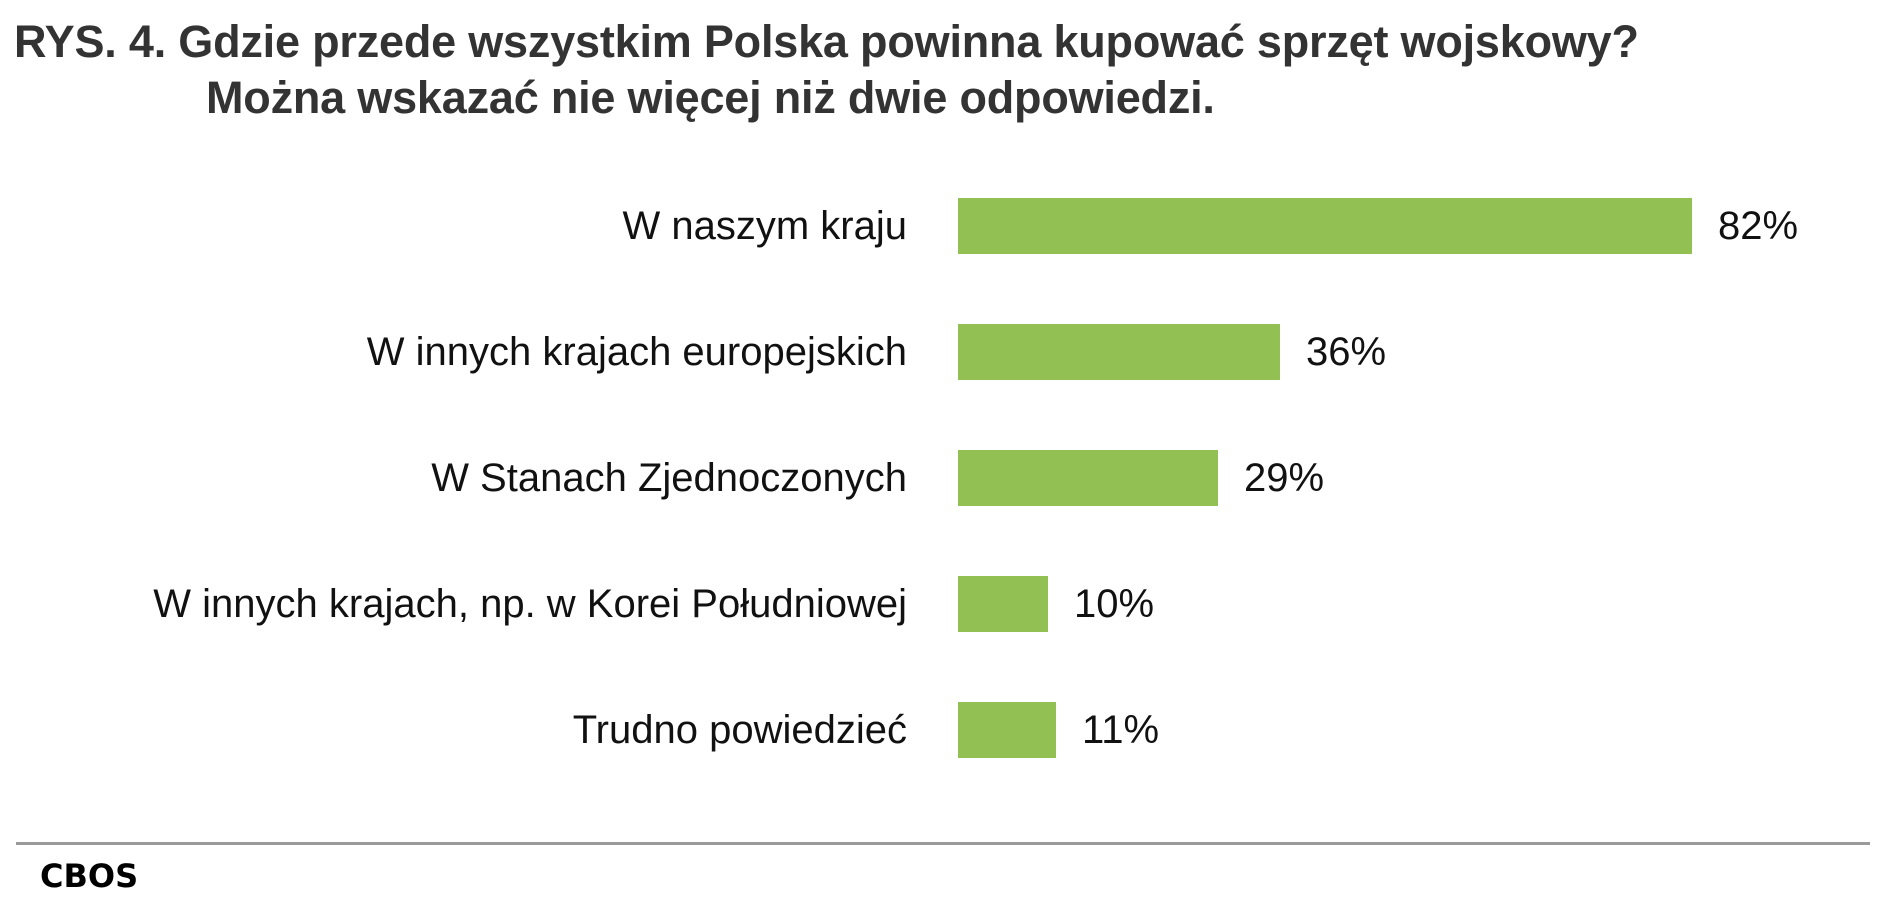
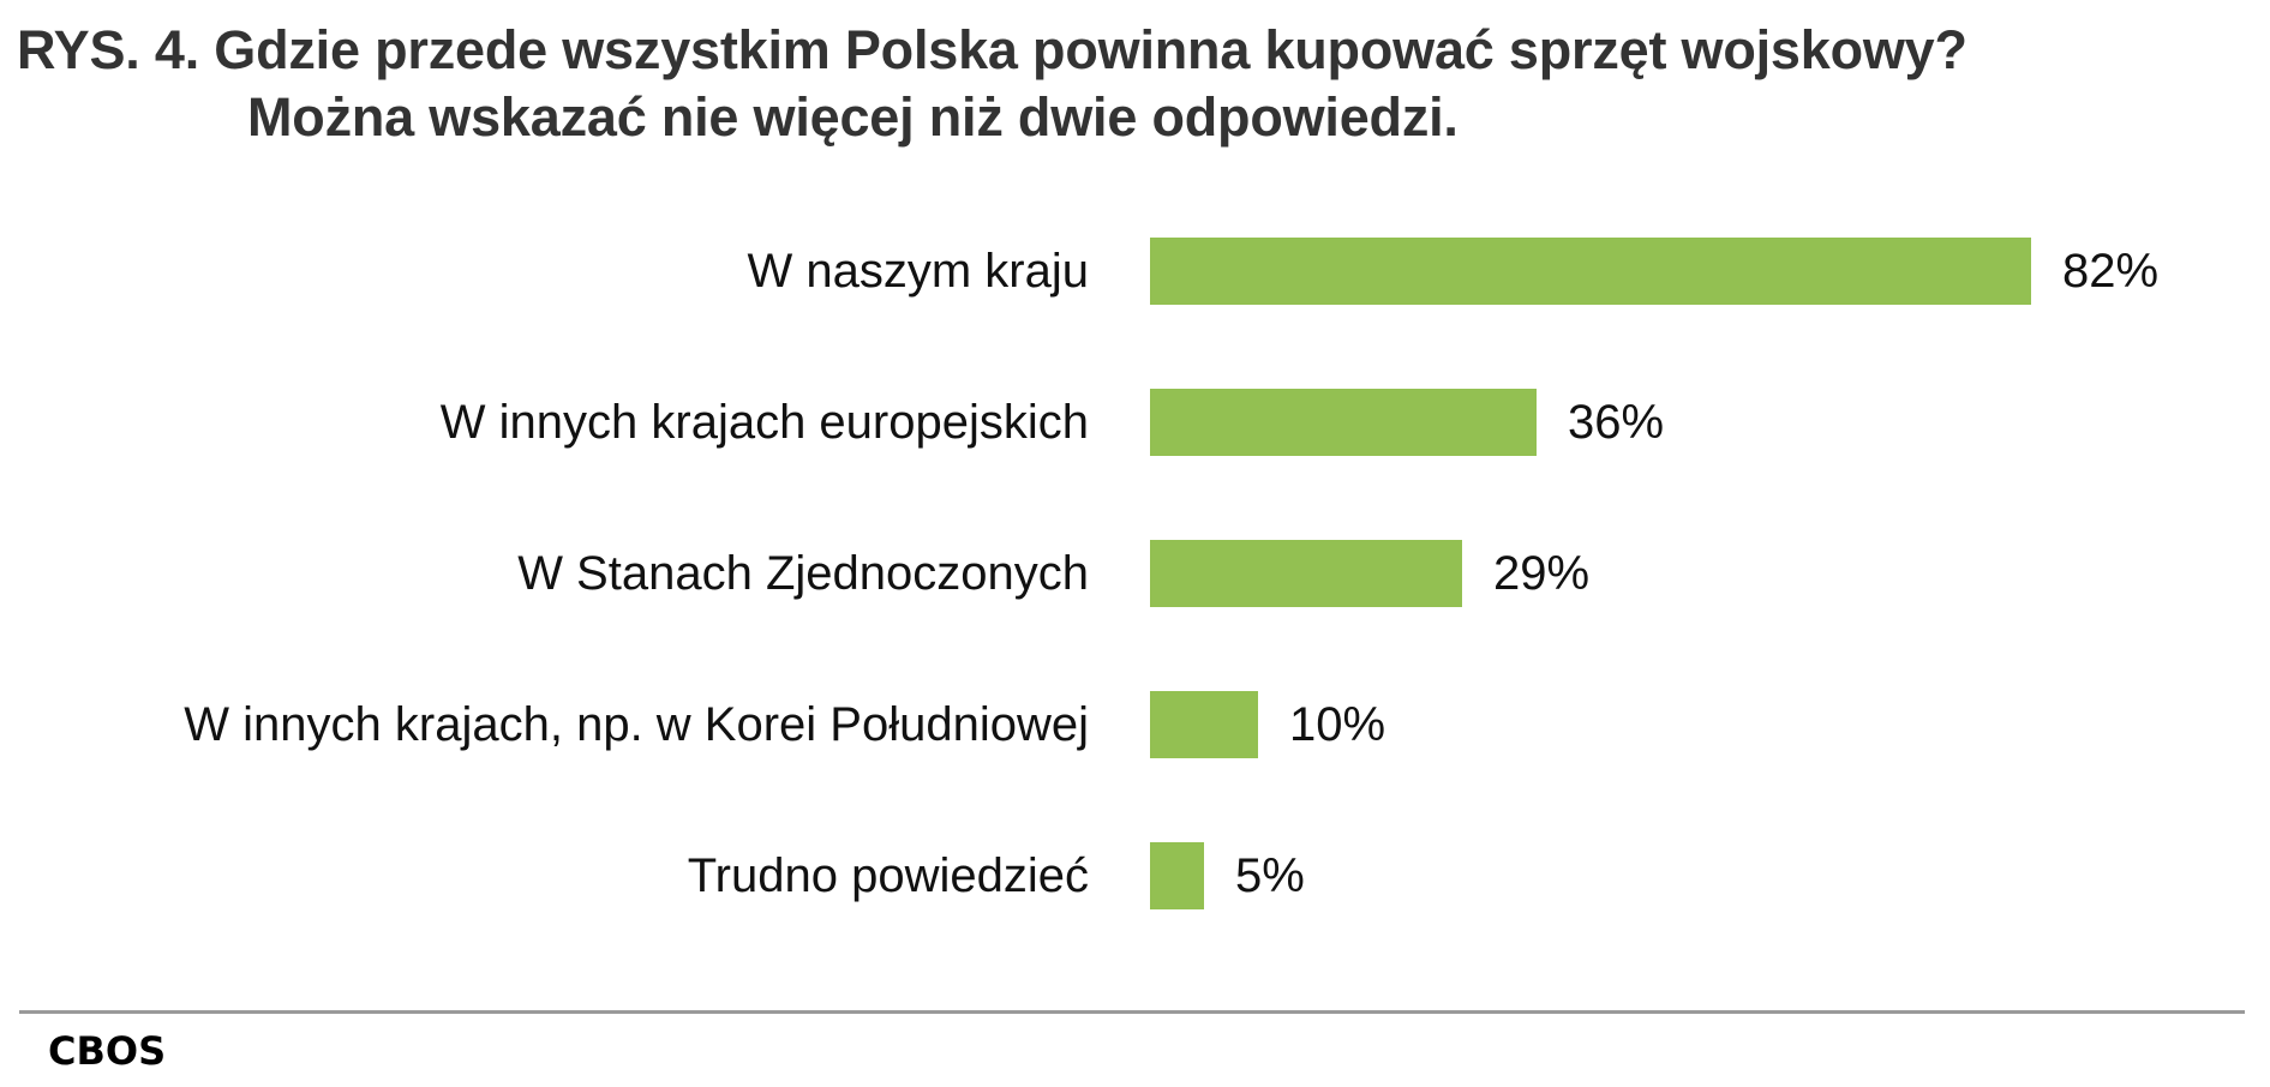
Trudno powiedzieć: 11% -> 5%
